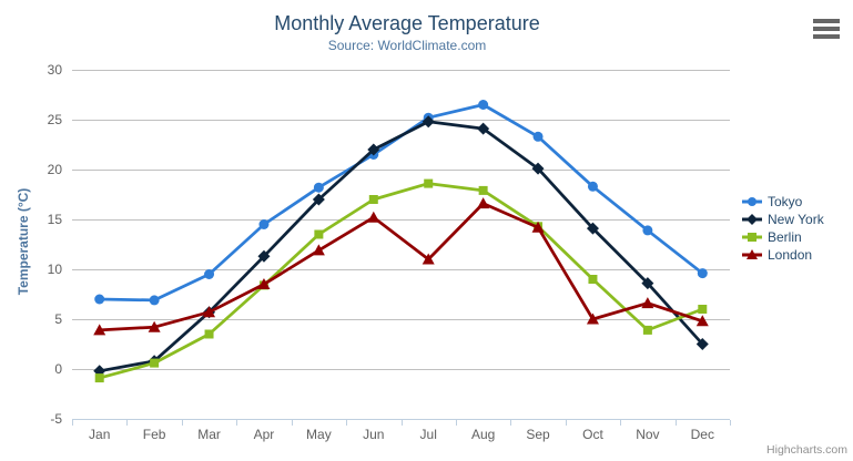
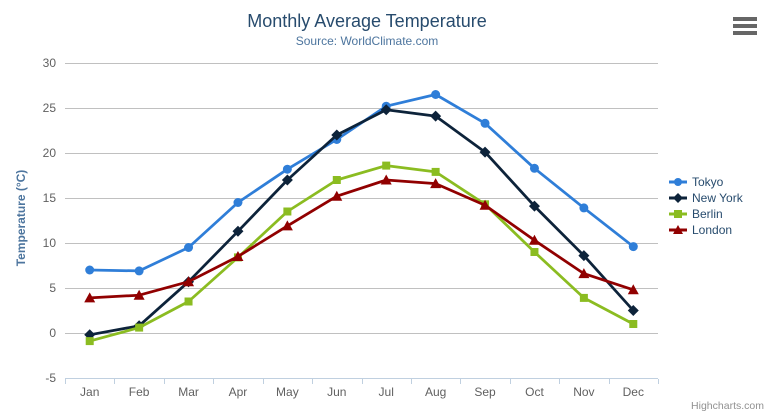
London/Jul: 11 -> 17
London/Oct: 5 -> 10
Berlin/Dec: 6 -> 1
